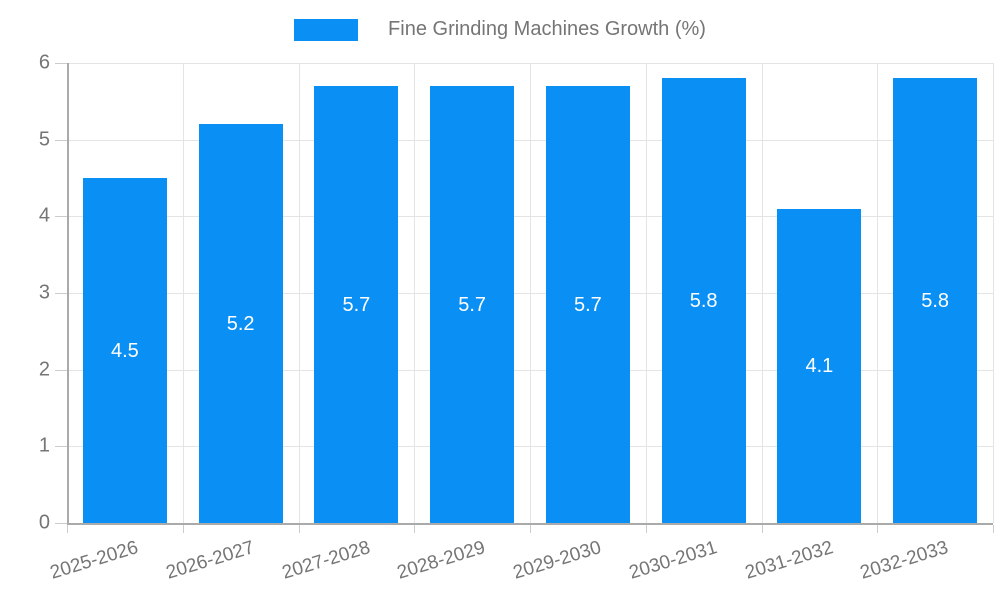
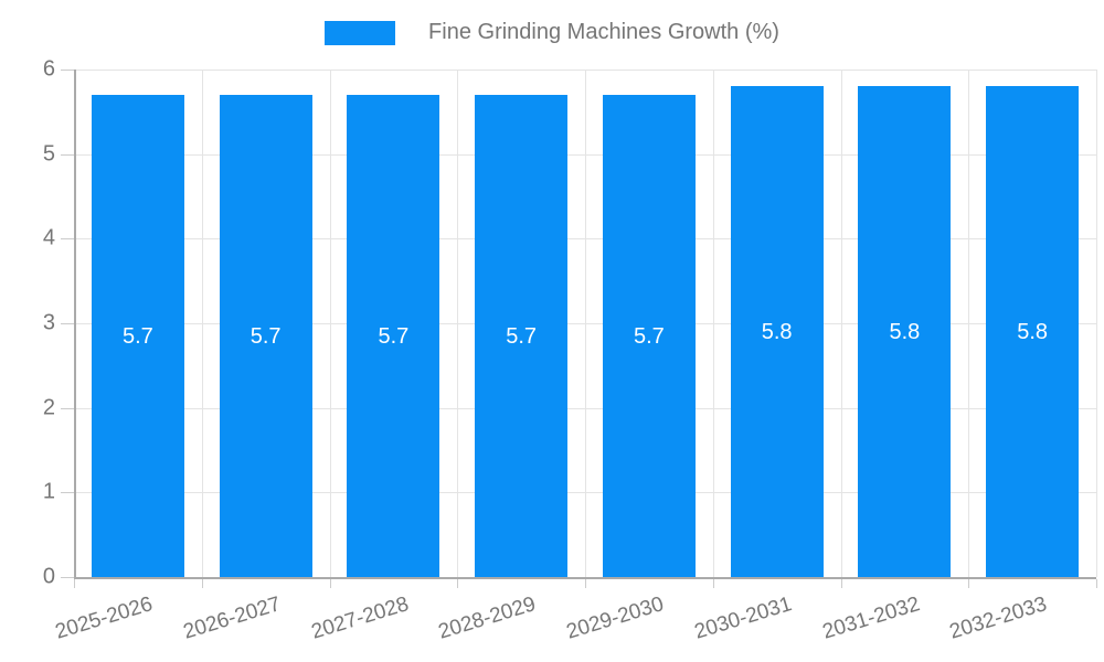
2025-2026: 4.5 -> 5.7
2026-2027: 5.2 -> 5.7
2031-2032: 4.1 -> 5.8
